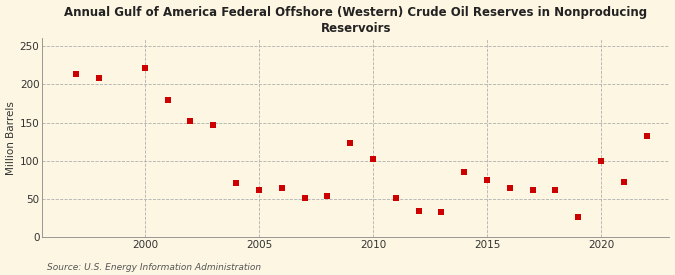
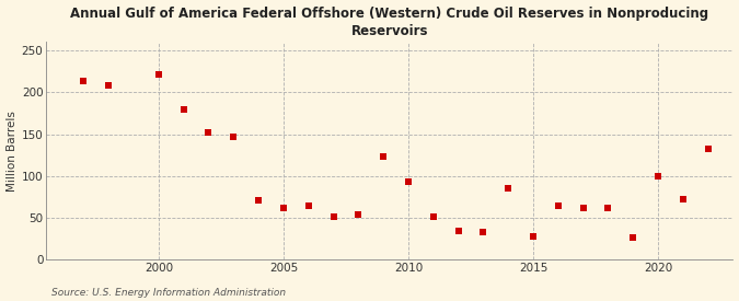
2010: 102 -> 94
2015: 75 -> 28
